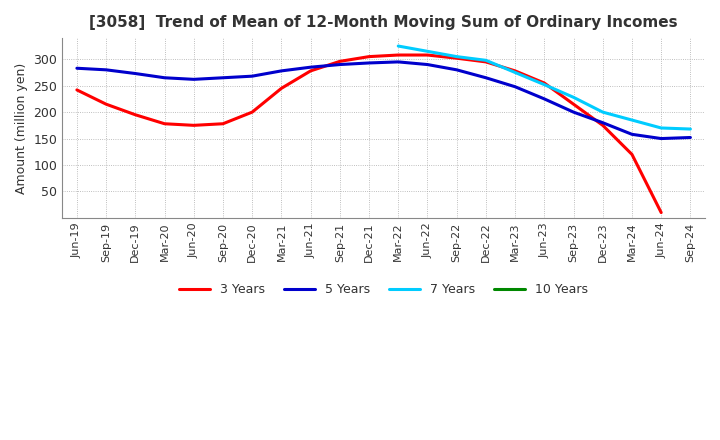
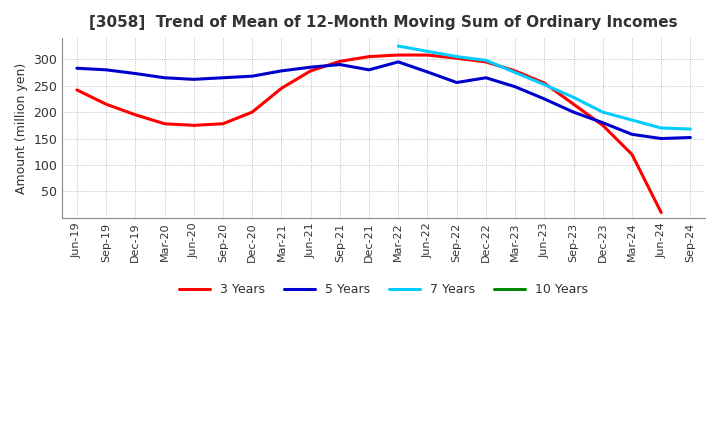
5 Years/Dec-21: 293 -> 280
5 Years/Jun-22: 290 -> 276
5 Years/Sep-22: 280 -> 256
